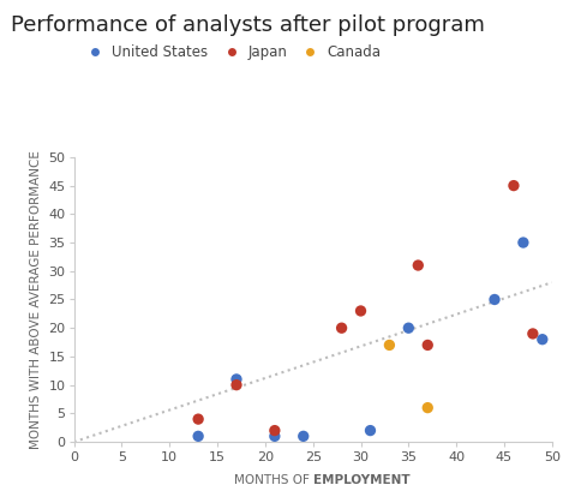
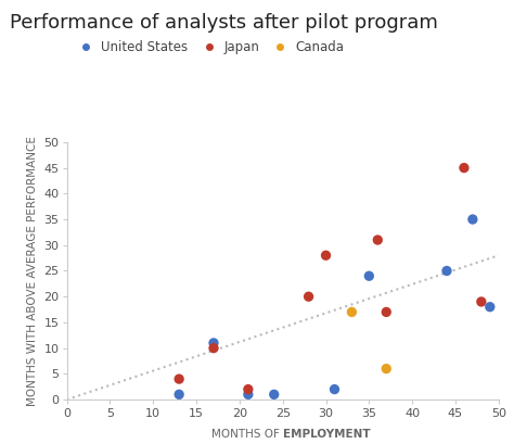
Japan/30: 23 -> 28
United States/35: 20 -> 24
